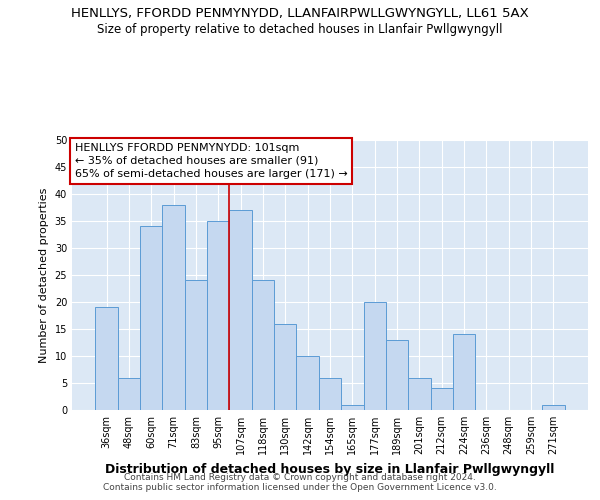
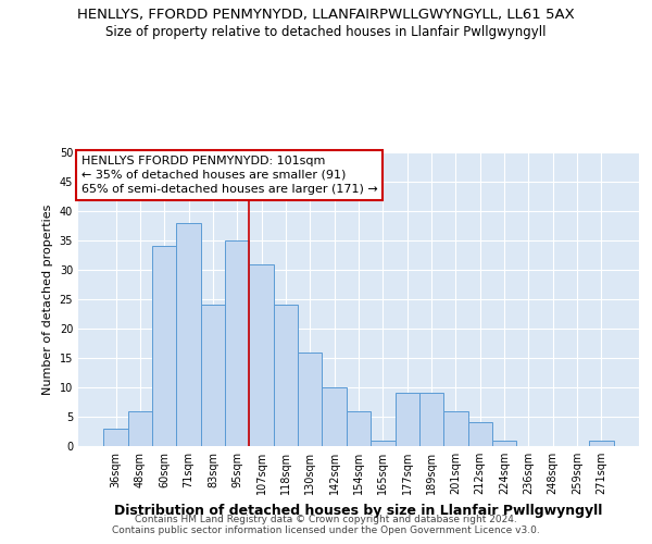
36sqm: 19 -> 3
107sqm: 37 -> 31
177sqm: 20 -> 9
189sqm: 13 -> 9
224sqm: 14 -> 1
